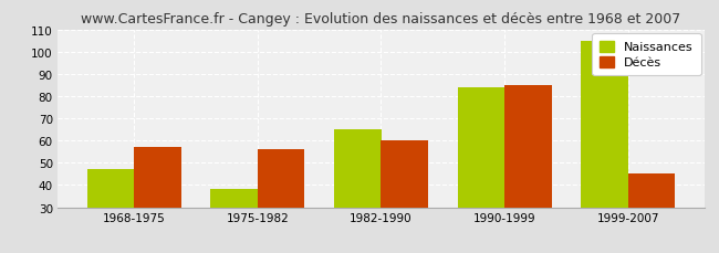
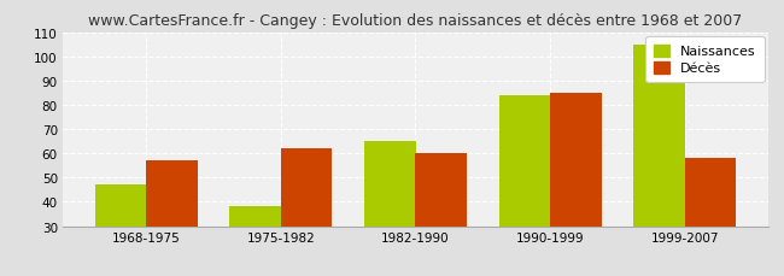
Décès/1975-1982: 56 -> 62
Décès/1999-2007: 45 -> 58
